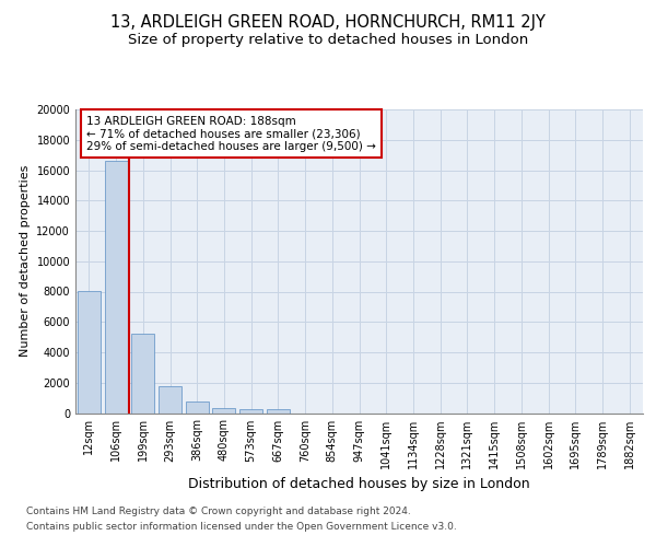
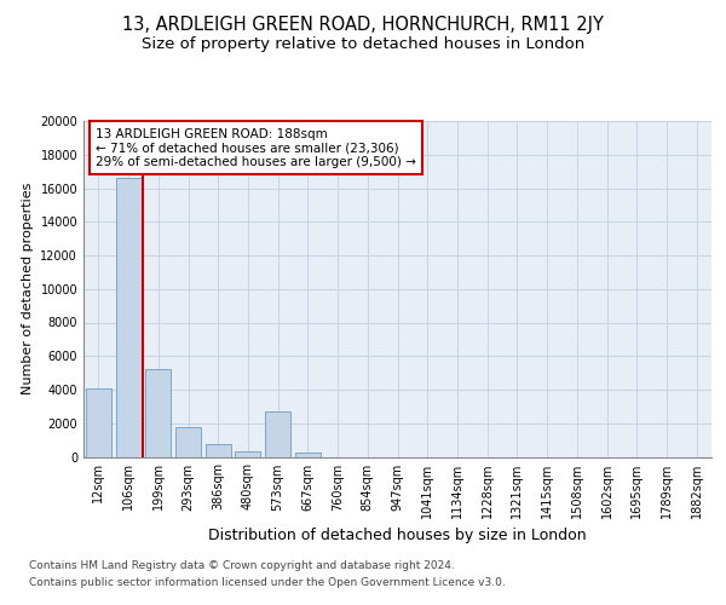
12sqm: 8000 -> 4100
573sqm: 300 -> 2700
